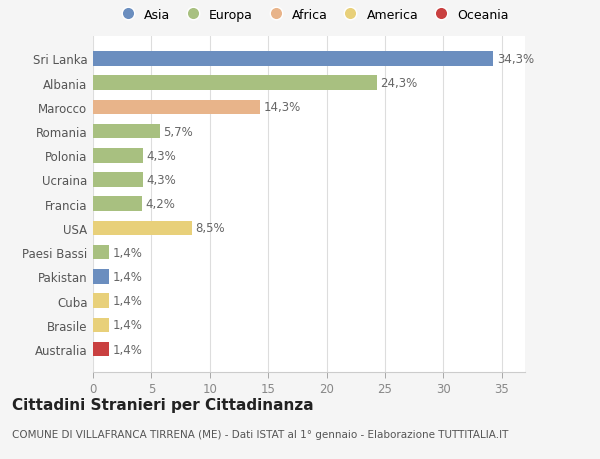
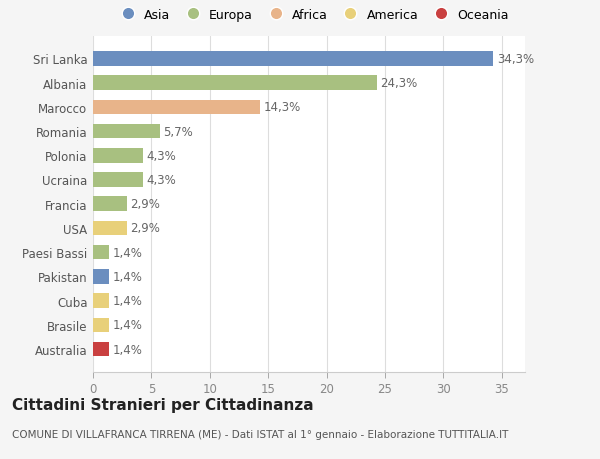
Francia: 4,2% -> 2,9%
USA: 8,5% -> 2,9%
